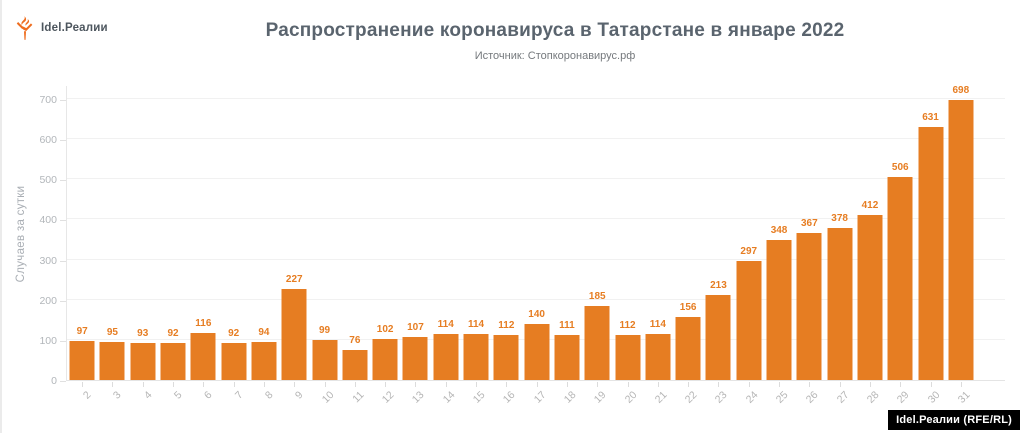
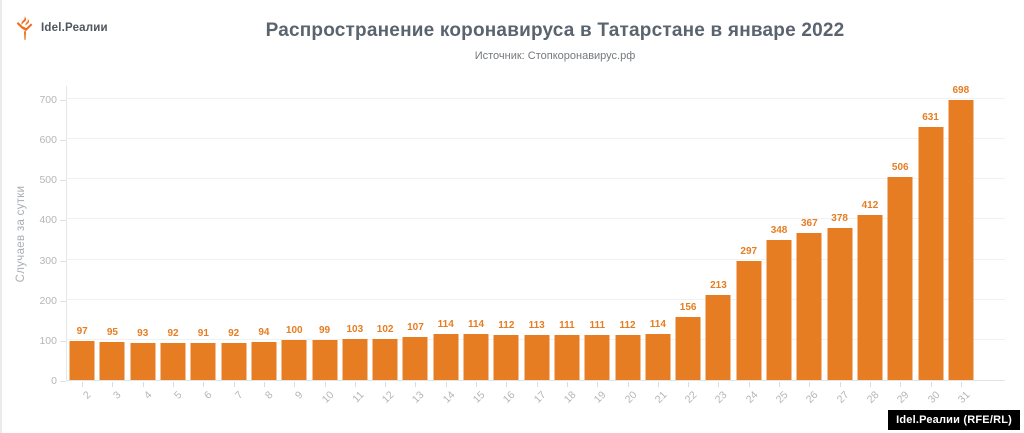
6: 116 -> 91
9: 227 -> 100
11: 76 -> 103
17: 140 -> 113
19: 185 -> 111
